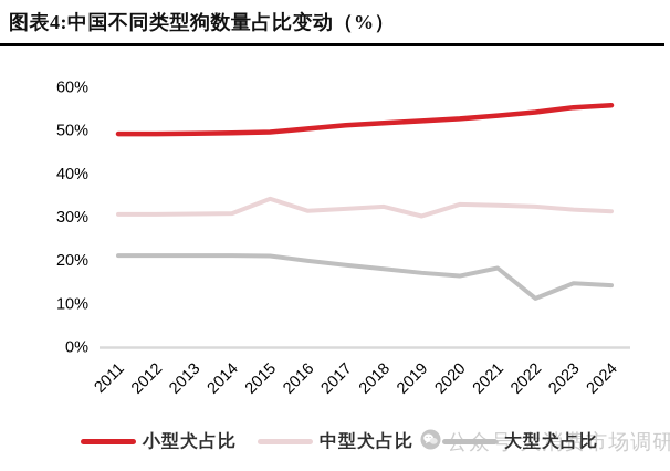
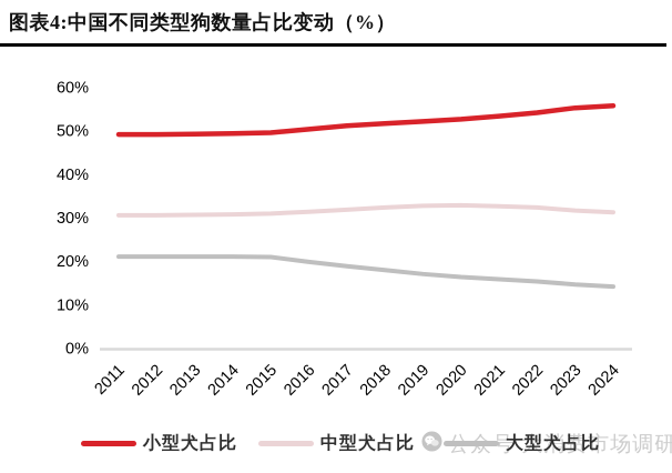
中型犬占比/2015: 34% -> 31%
中型犬占比/2019: 30% -> 33%
大型犬占比/2021: 18% -> 16%
大型犬占比/2022: 11% -> 15%
